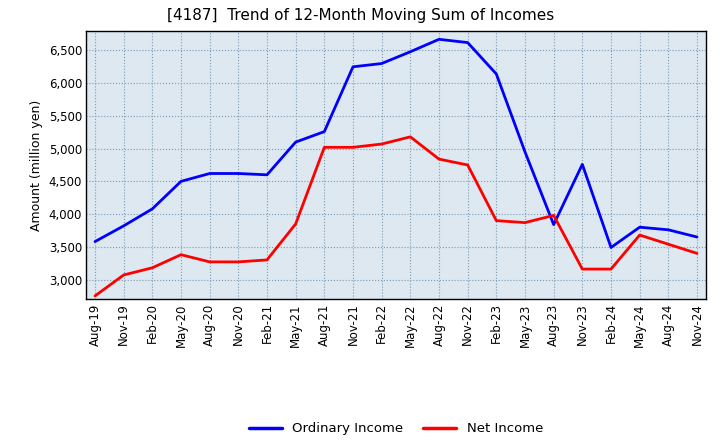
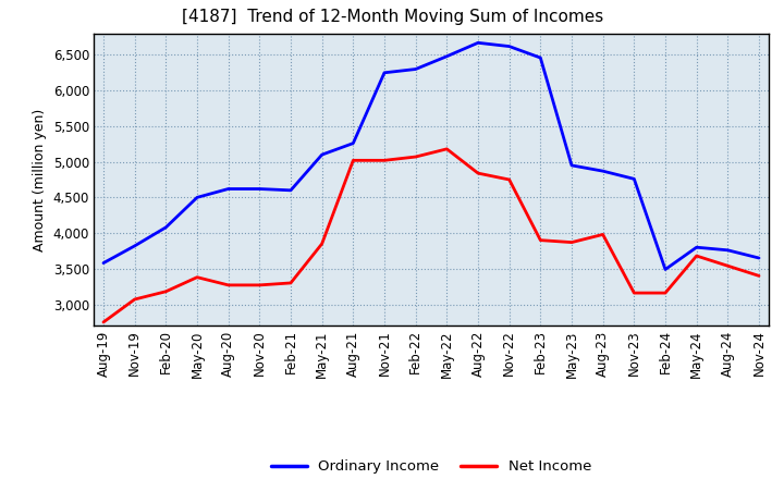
Ordinary Income/Feb-23: 6,140 -> 6,460
Ordinary Income/Aug-23: 3,840 -> 4,870
